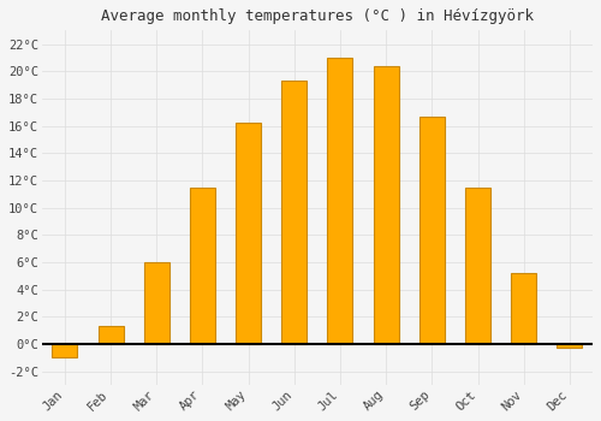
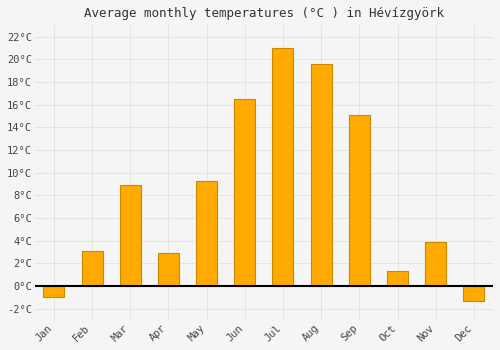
Feb: 1.3°C -> 3.1°C
Mar: 6.0°C -> 8.9°C
Apr: 11.5°C -> 2.9°C
May: 16.2°C -> 9.3°C
Jun: 19.3°C -> 16.5°C
Aug: 20.4°C -> 19.6°C
Sep: 16.7°C -> 15.1°C
Oct: 11.5°C -> 1.3°C
Nov: 5.2°C -> 3.9°C
Dec: -0.3°C -> -1.3°C
